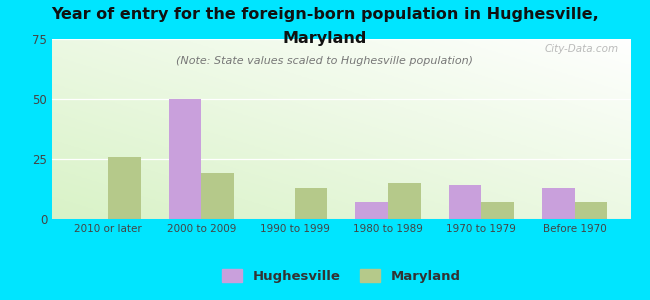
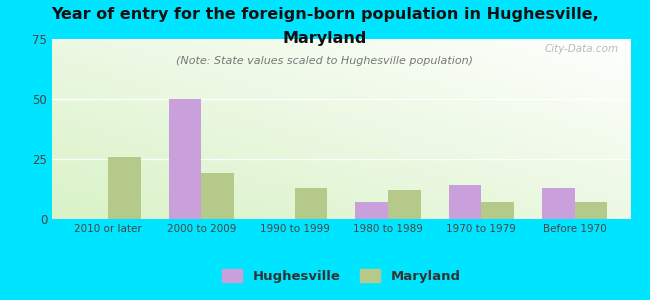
Maryland/1980 to 1989: 15 -> 12
